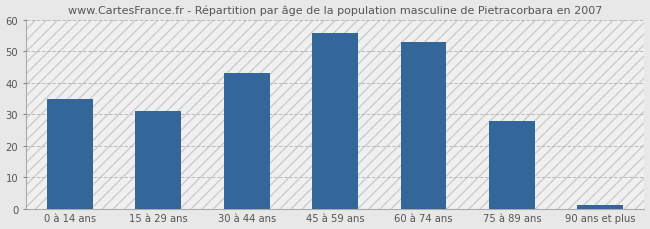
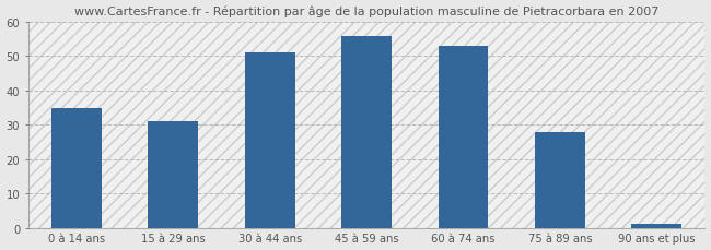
30 à 44 ans: 43 -> 51
